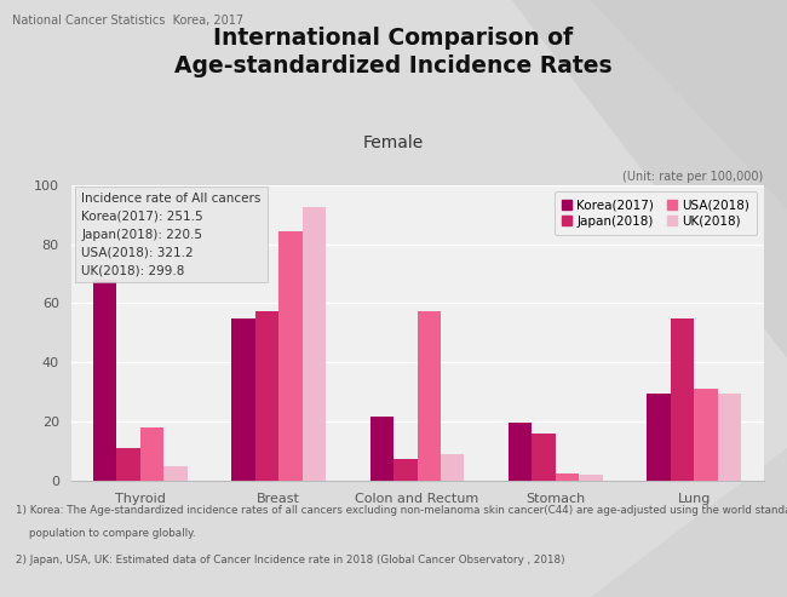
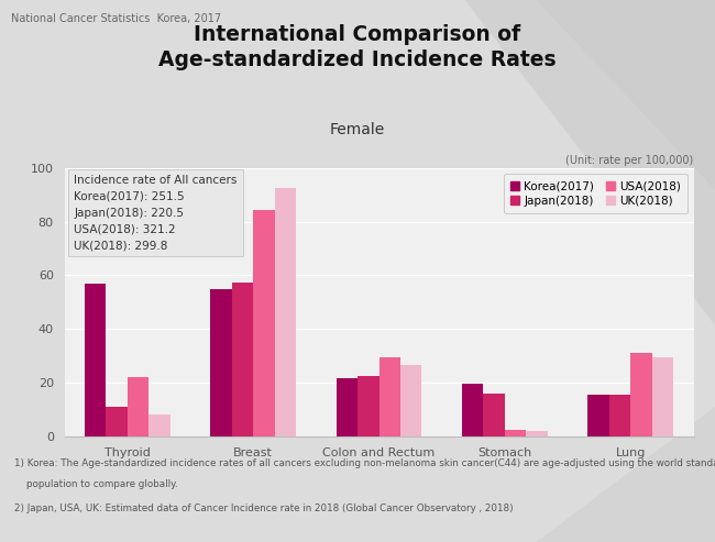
Korea(2017)/Thyroid: 68.0 -> 57.0
USA(2018)/Thyroid: 18.0 -> 22.0
UK(2018)/Thyroid: 5.0 -> 8.0
Japan(2018)/Colon and Rectum: 7.5 -> 22.5
USA(2018)/Colon and Rectum: 57.5 -> 29.5
UK(2018)/Colon and Rectum: 9.0 -> 26.5
Korea(2017)/Lung: 29.5 -> 15.5
Japan(2018)/Lung: 55.0 -> 15.5
